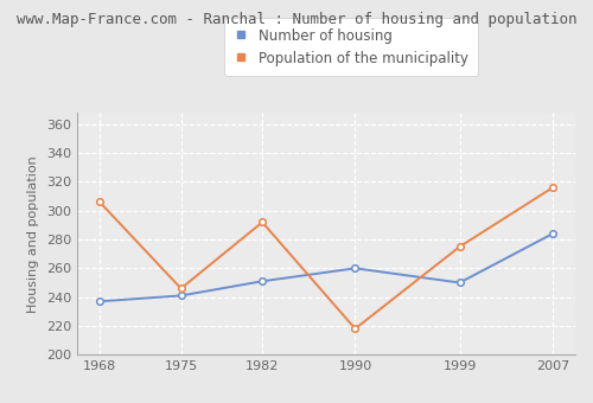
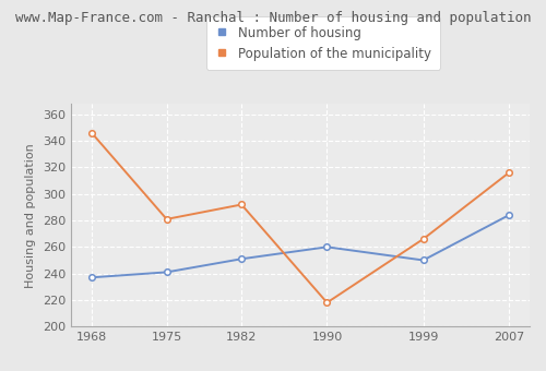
Population of the municipality/1968: 306 -> 346
Population of the municipality/1975: 246 -> 281
Population of the municipality/1999: 275 -> 266
